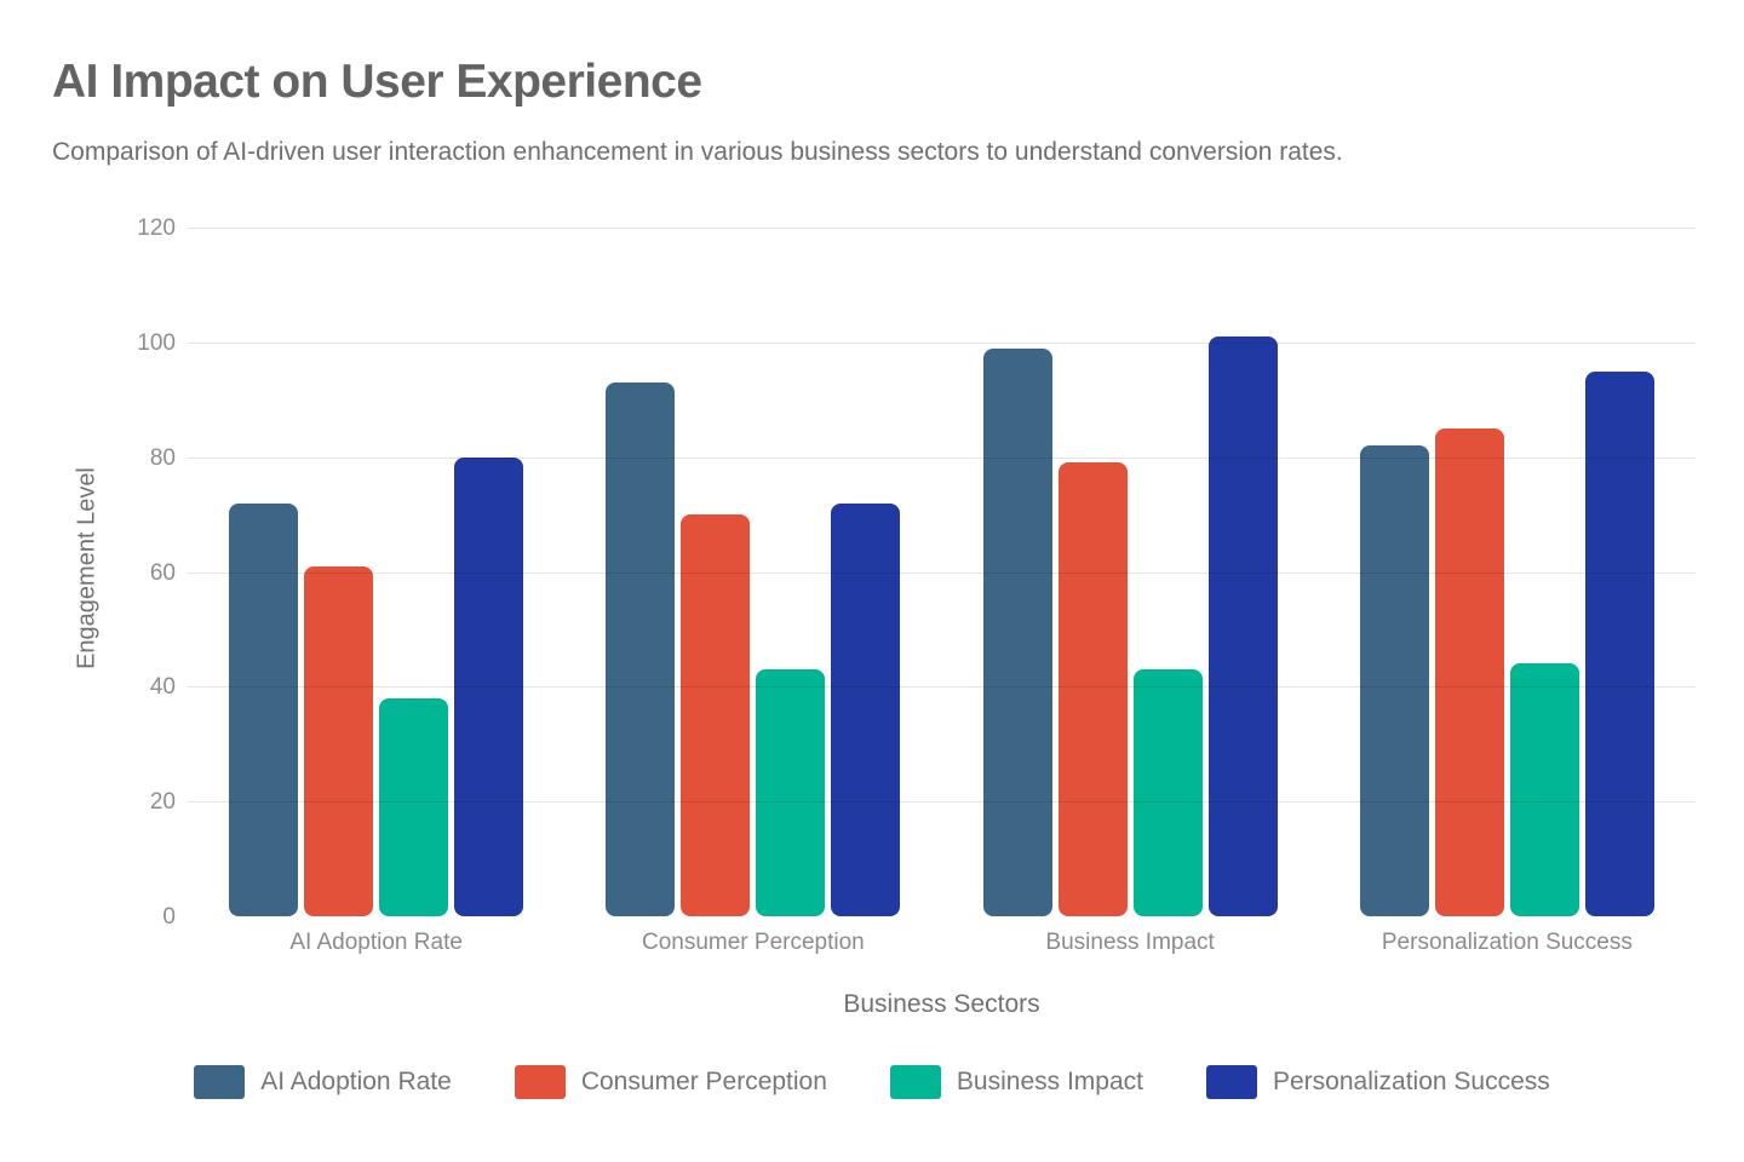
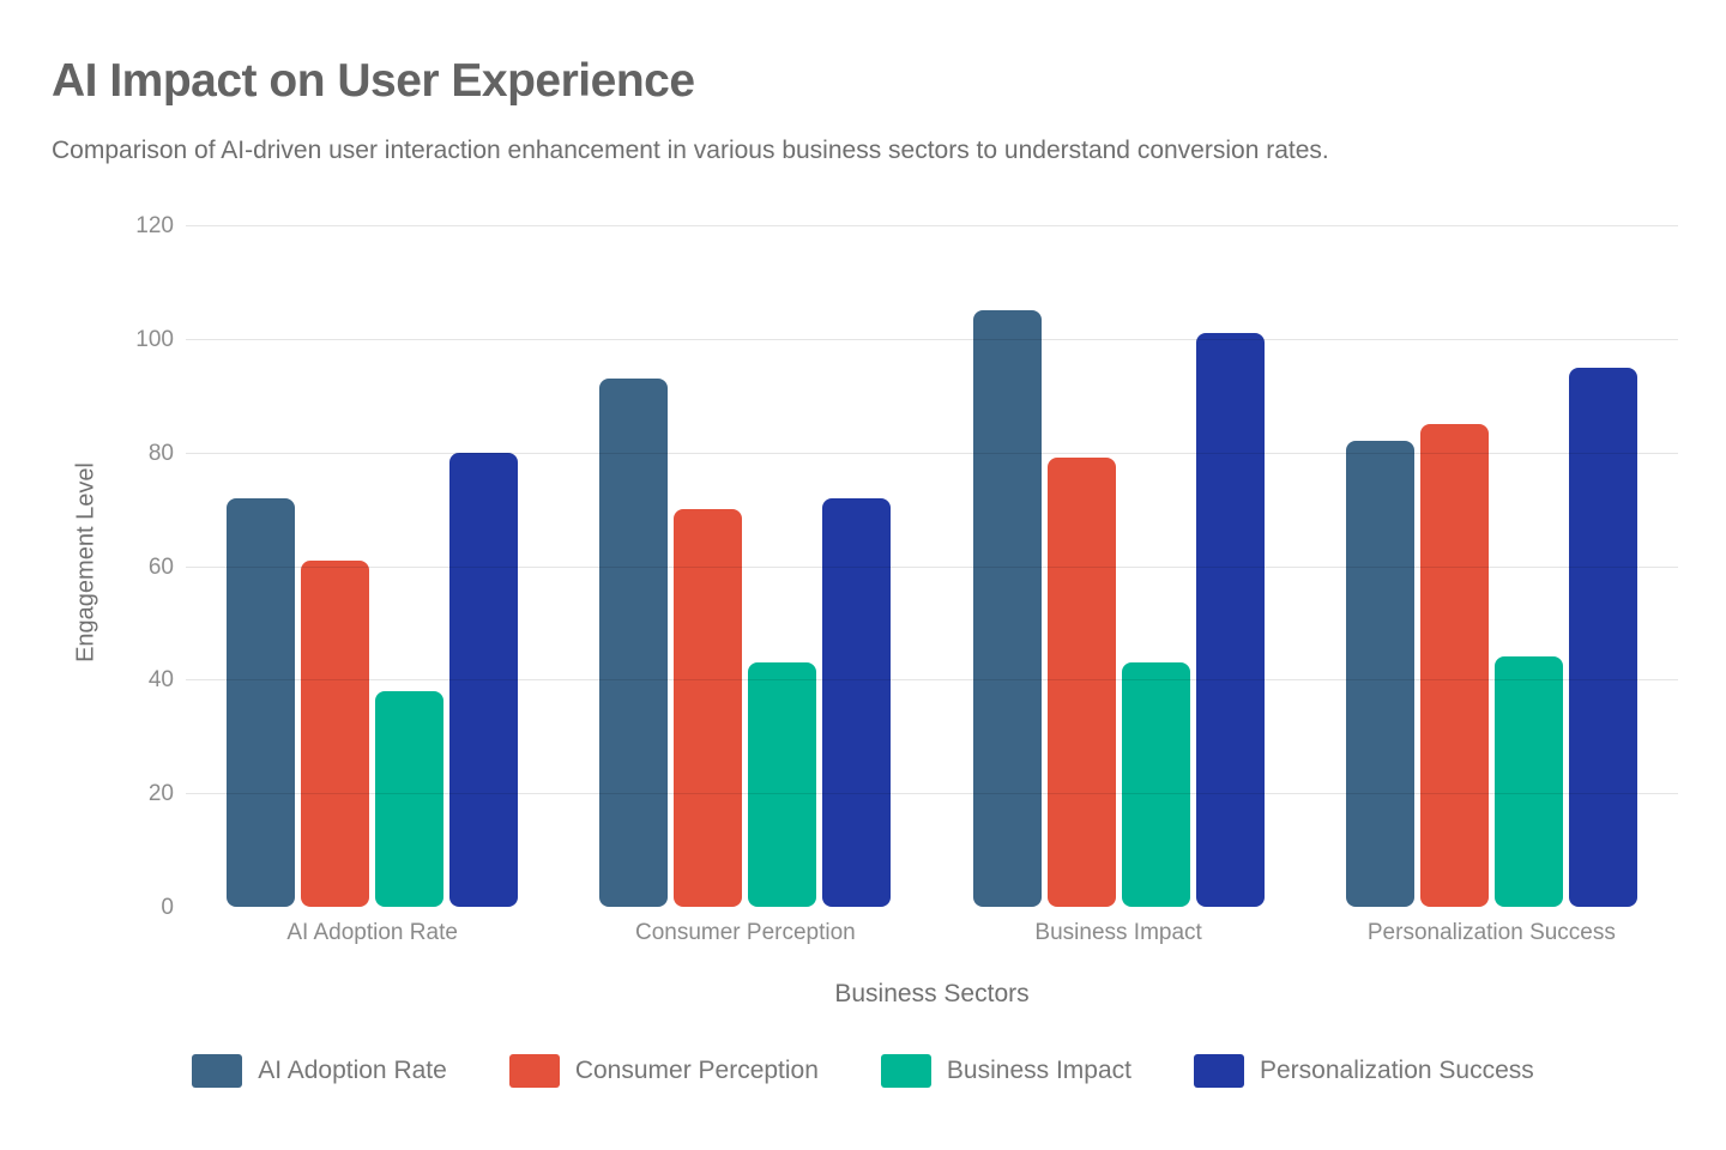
AI Adoption Rate/Business Impact: 99 -> 105
